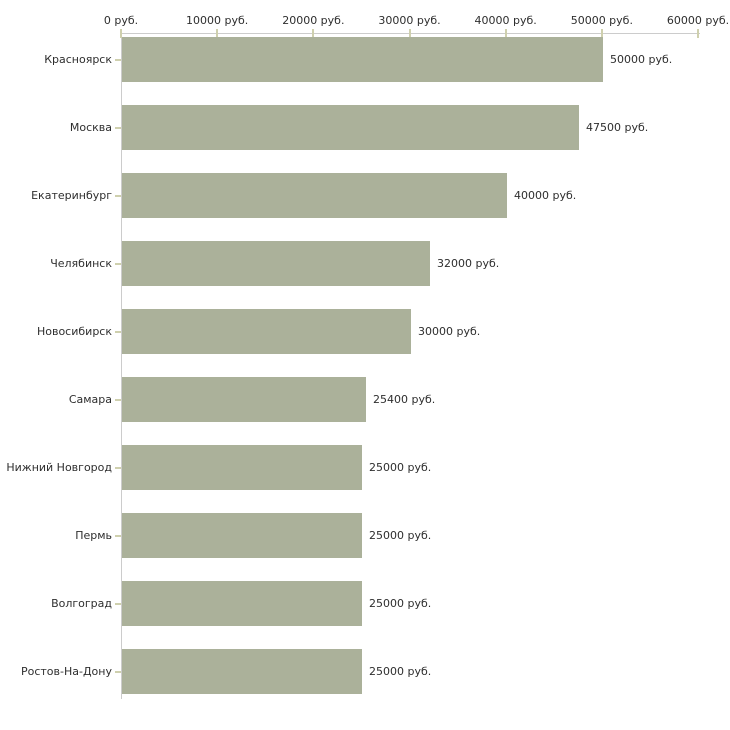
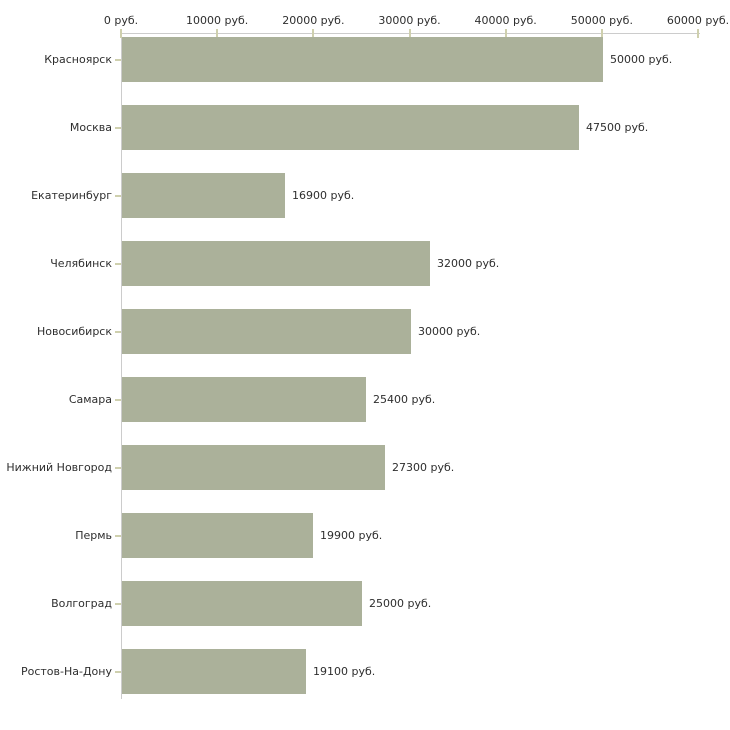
Екатеринбург: 40000 -> 16900
Нижний Новгород: 25000 -> 27300
Пермь: 25000 -> 19900
Ростов-На-Дону: 25000 -> 19100
